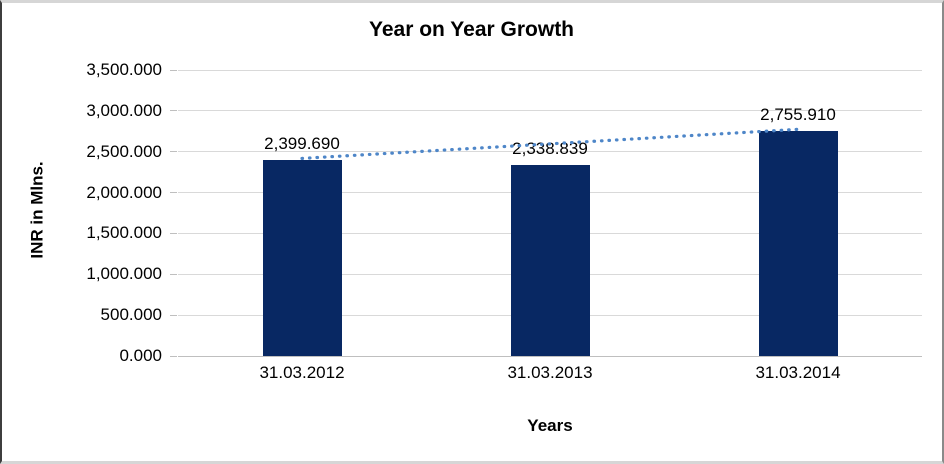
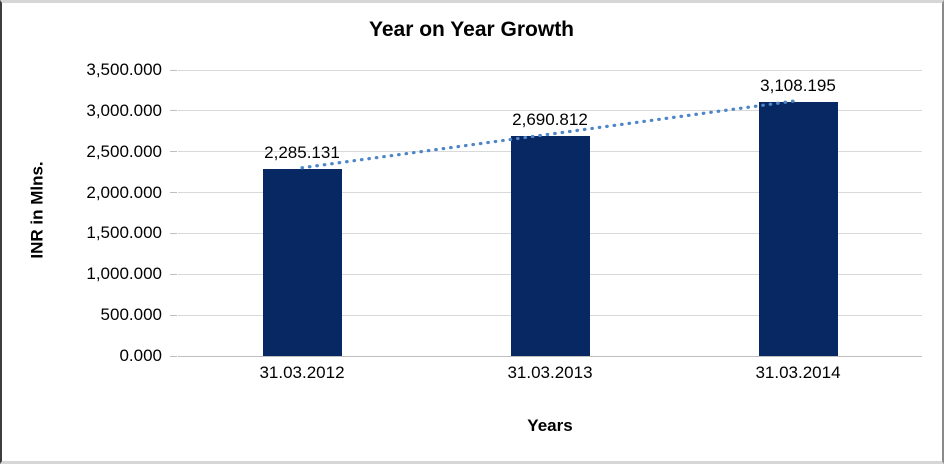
31.03.2012: 2,399.690 -> 2,285.131
31.03.2013: 2,338.839 -> 2,690.812
31.03.2014: 2,755.910 -> 3,108.195
